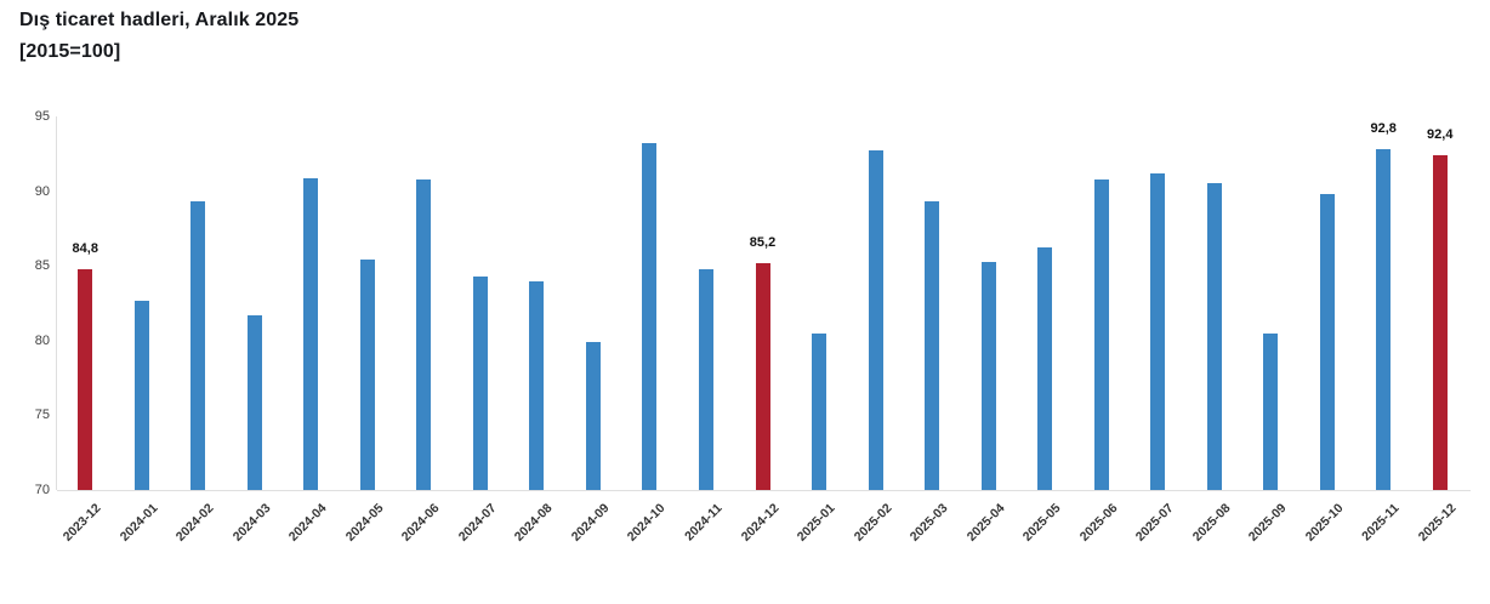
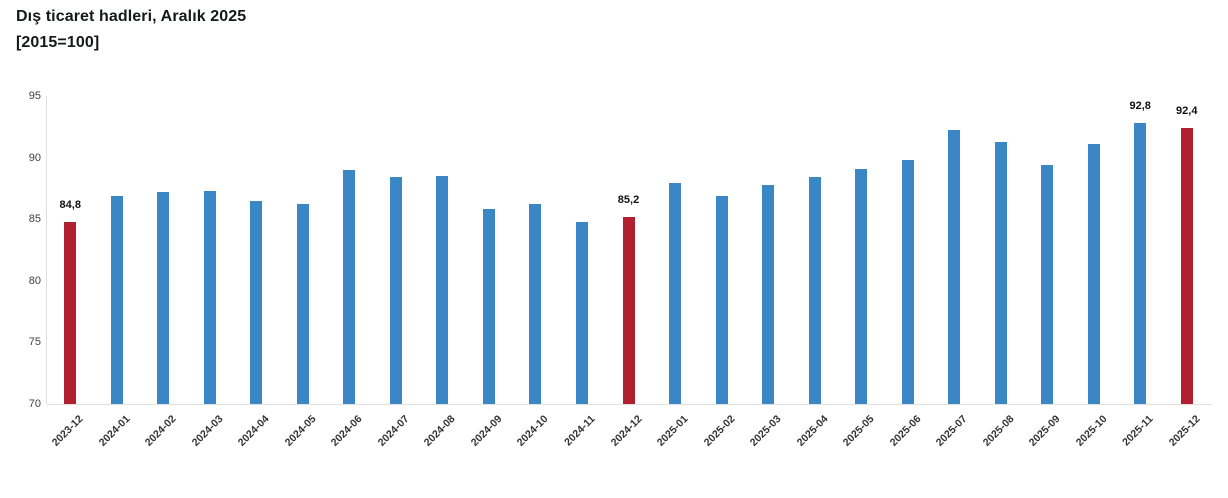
2024-01: 82.7 -> 86.9
2024-02: 89.3 -> 87.2
2024-03: 81.7 -> 87.3
2024-04: 90.9 -> 86.5
2024-05: 85.4 -> 86.2
2024-06: 90.8 -> 89.0
2024-07: 84.3 -> 88.4
2024-08: 84.0 -> 88.5
2024-09: 79.9 -> 85.8
2024-10: 93.2 -> 86.2
2025-01: 80.5 -> 87.9
2025-02: 92.7 -> 86.9
2025-03: 89.3 -> 87.8
2025-04: 85.3 -> 88.4
2025-05: 86.2 -> 89.1
2025-06: 90.8 -> 89.8
2025-07: 91.2 -> 92.2
2025-08: 90.5 -> 91.3
2025-09: 80.5 -> 89.4
2025-10: 89.8 -> 91.1
